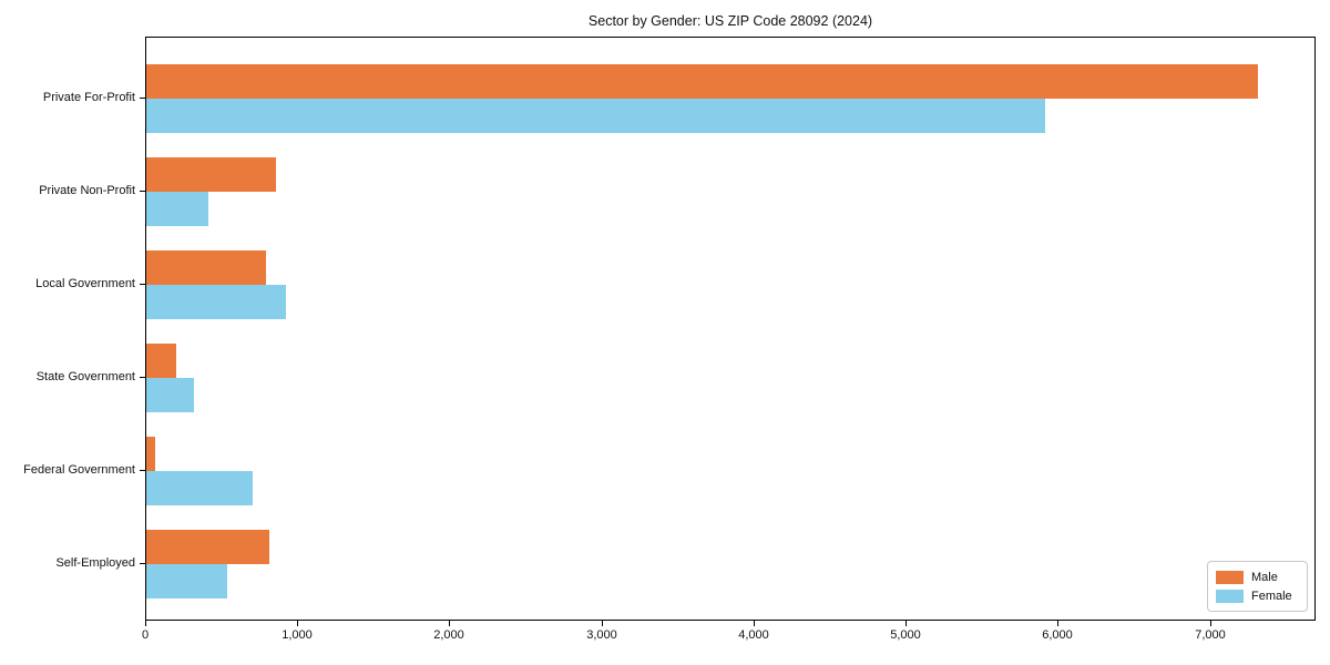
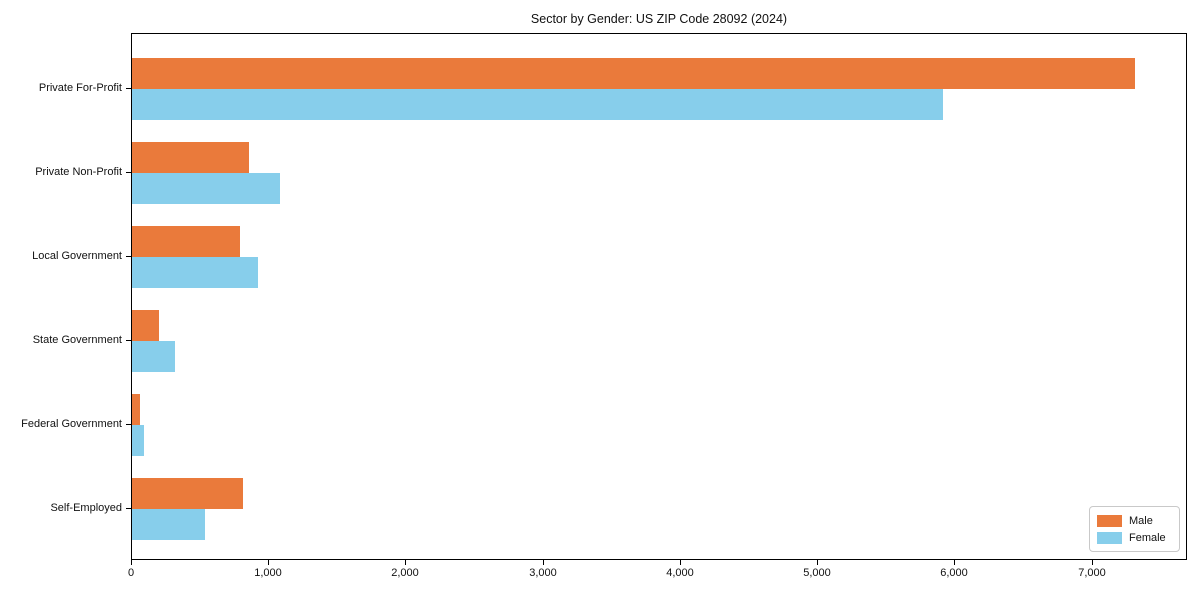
Female/Private Non-Profit: 410 -> 1080
Female/Federal Government: 700 -> 90
